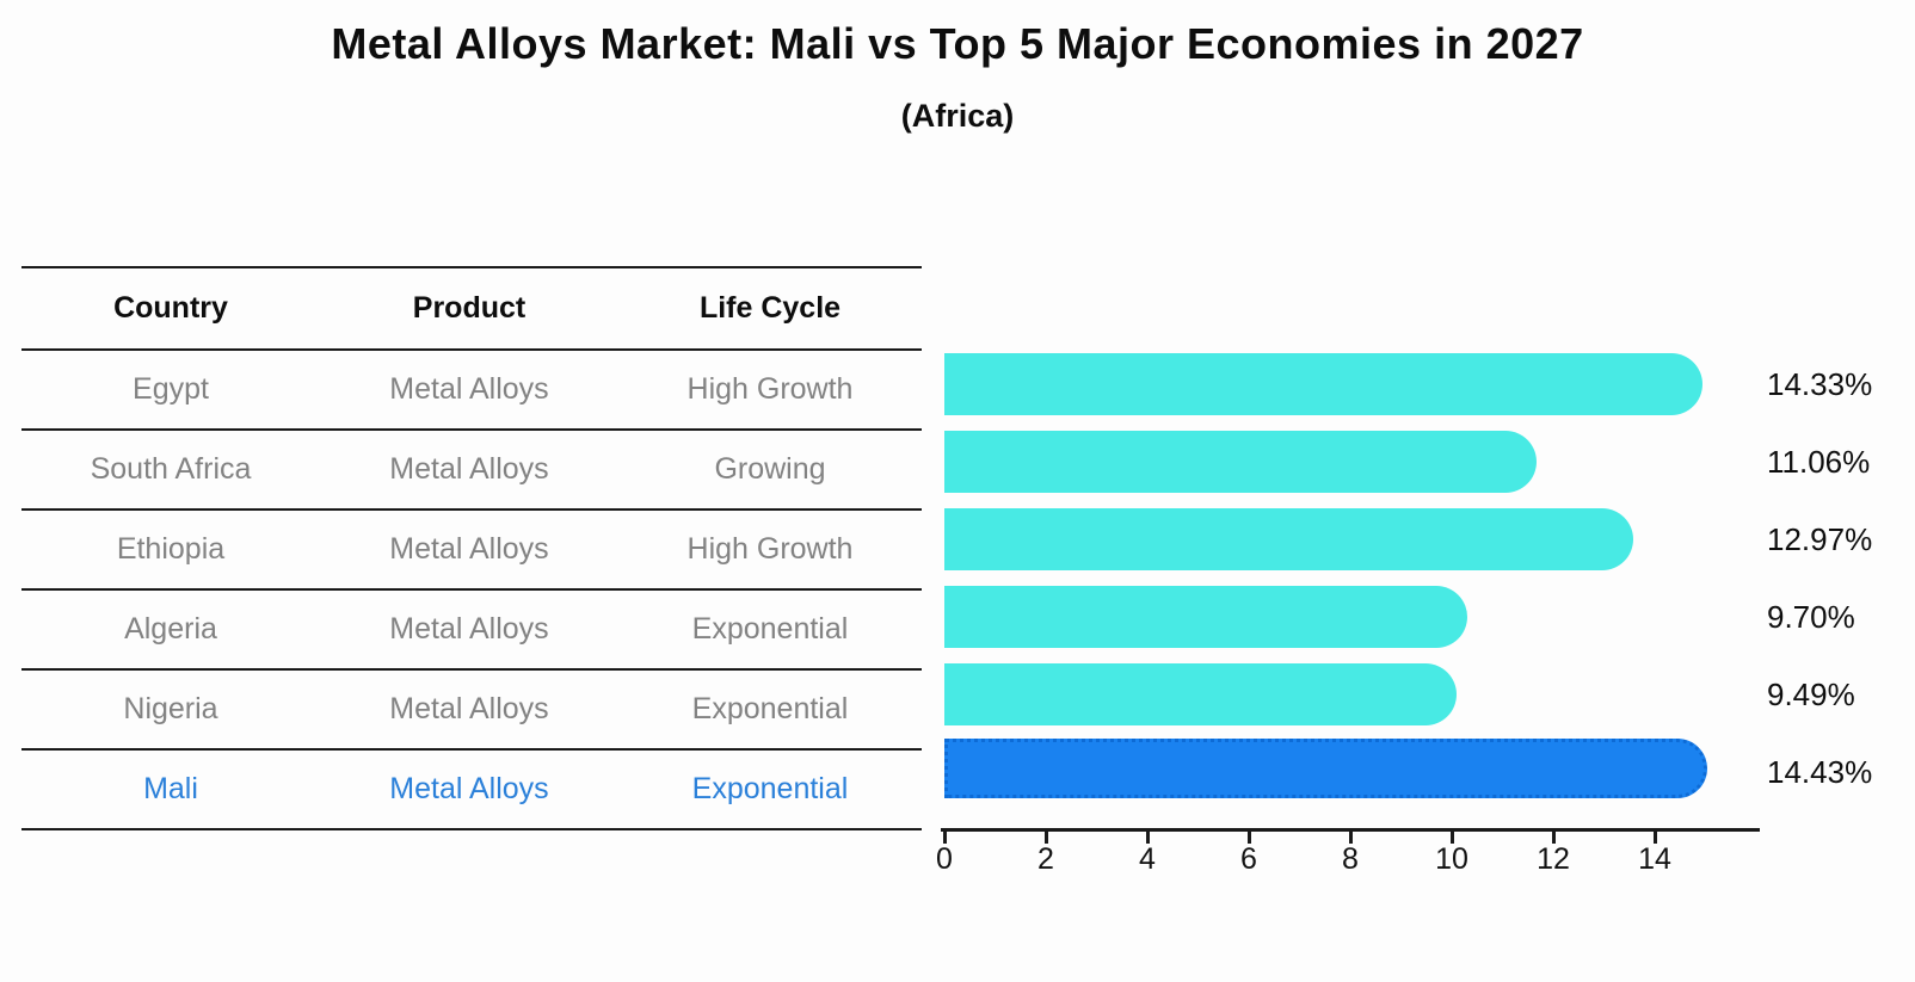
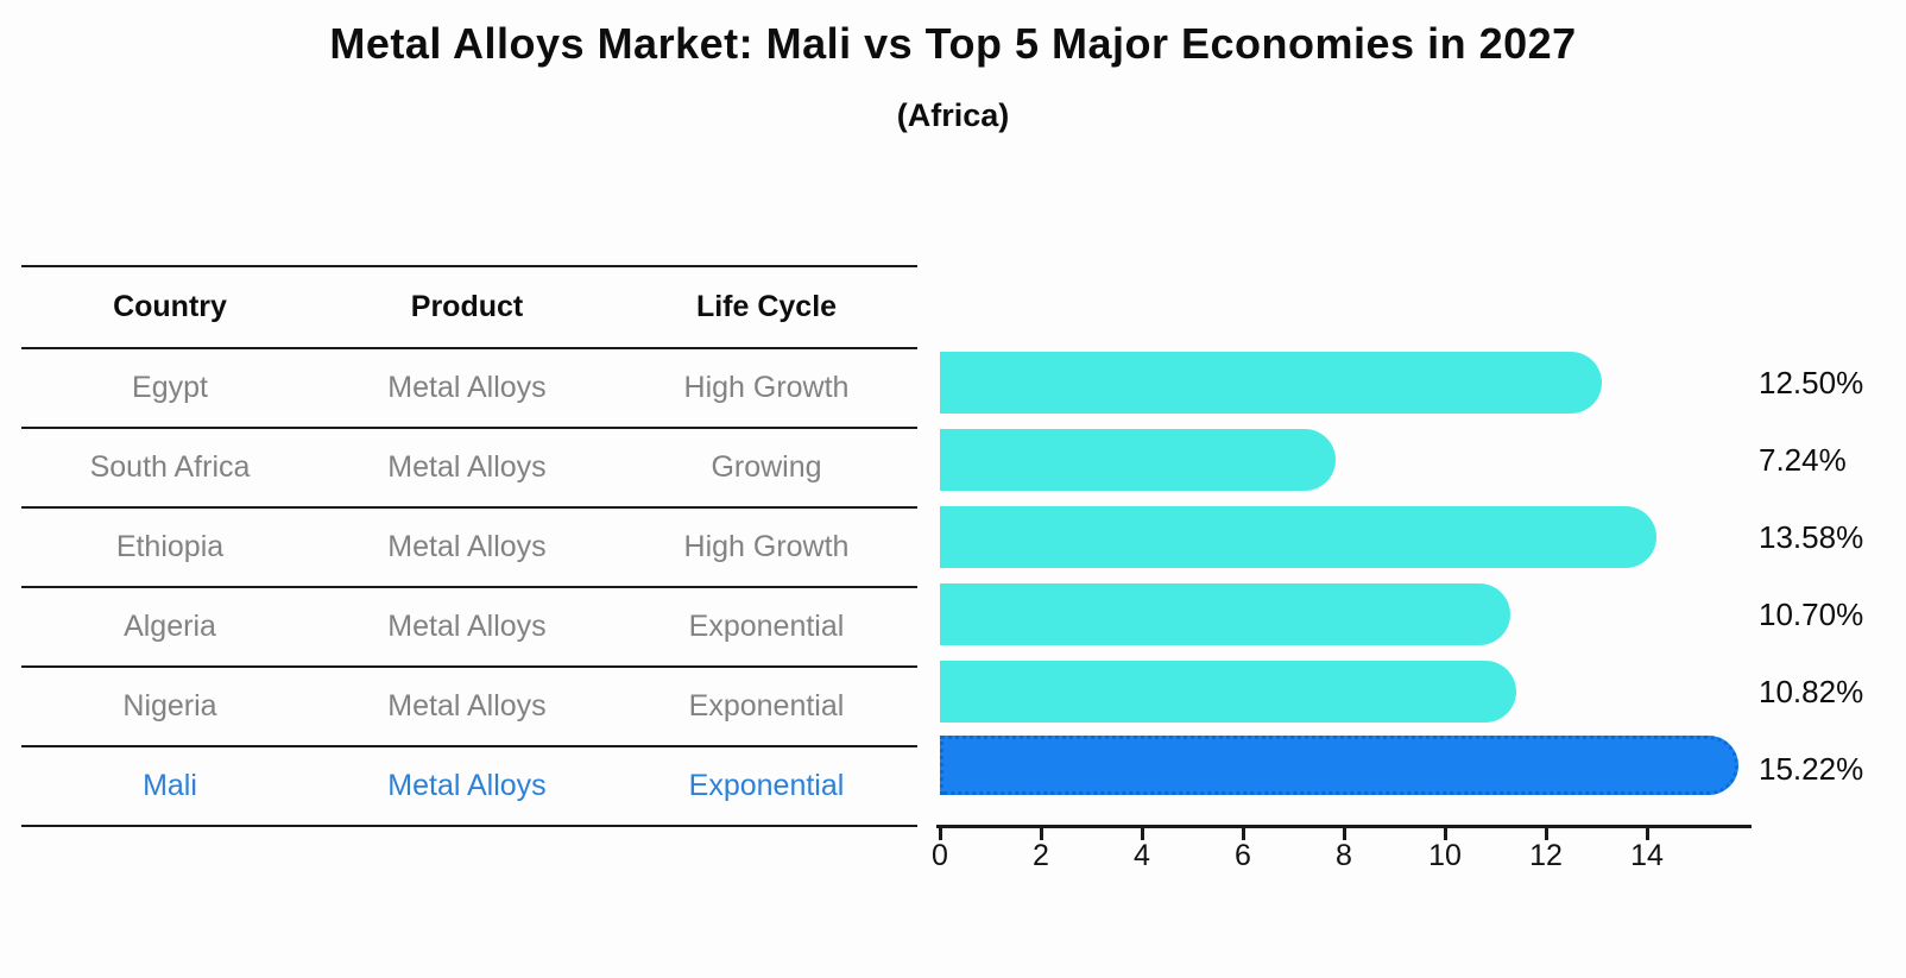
Egypt: 14.33% -> 12.50%
South Africa: 11.06% -> 7.24%
Ethiopia: 12.97% -> 13.58%
Algeria: 9.70% -> 10.70%
Nigeria: 9.49% -> 10.82%
Mali: 14.43% -> 15.22%
